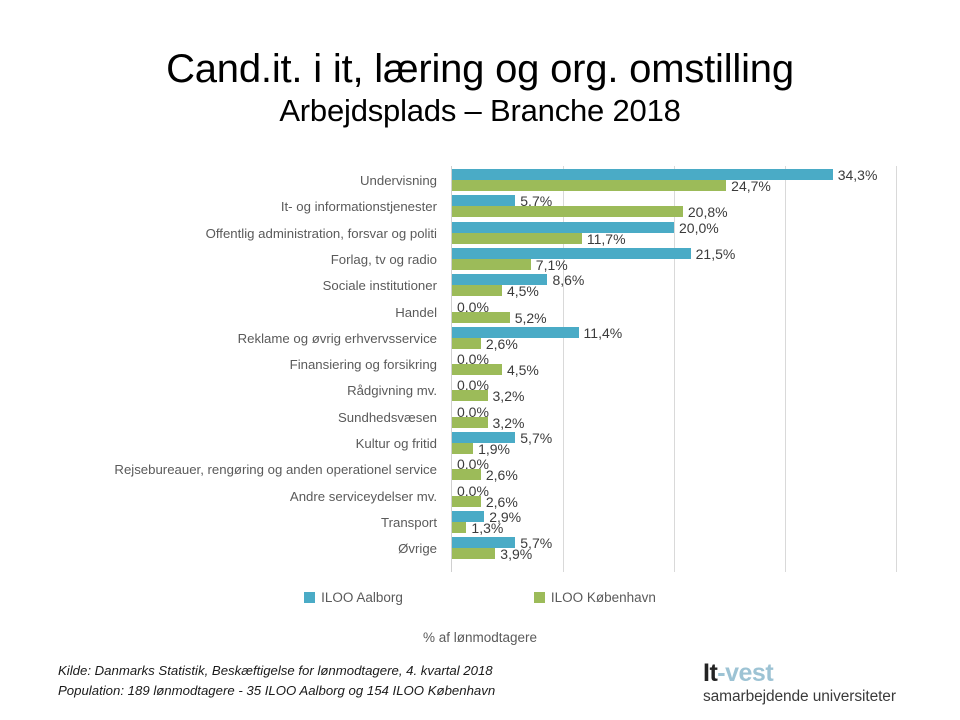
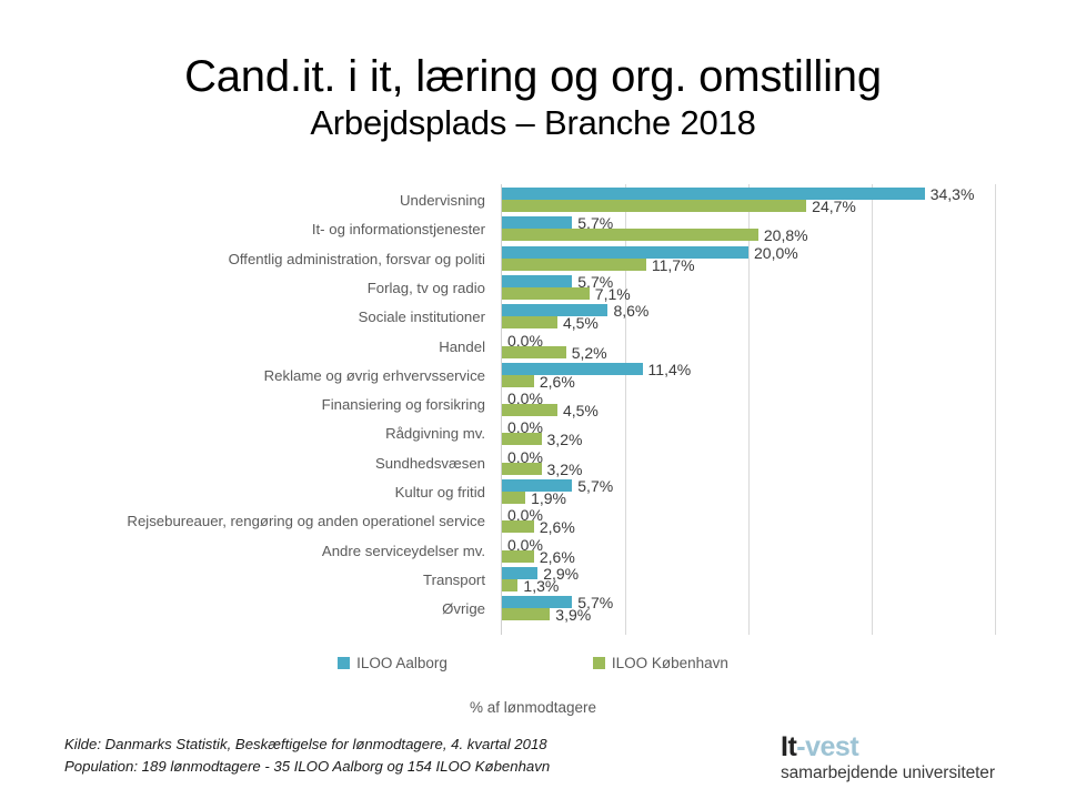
ILOO Aalborg/Forlag, tv og radio: 21,5% -> 5,7%
